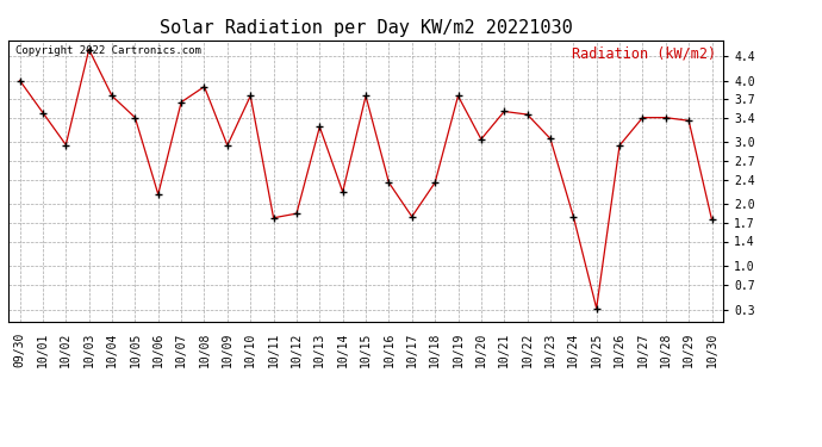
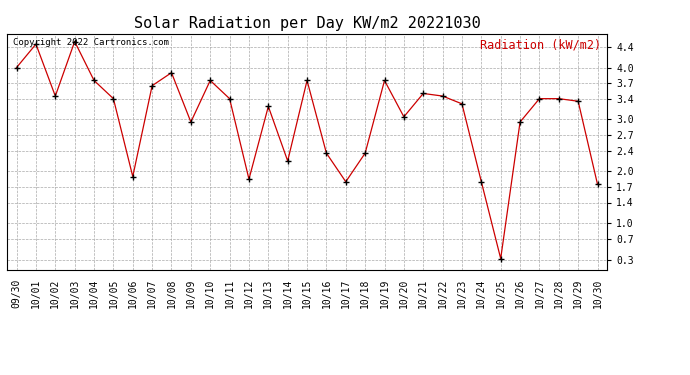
10/01: 3.48 -> 4.45
10/02: 2.96 -> 3.45
10/06: 2.16 -> 1.90
10/11: 1.78 -> 3.40
10/23: 3.06 -> 3.30
